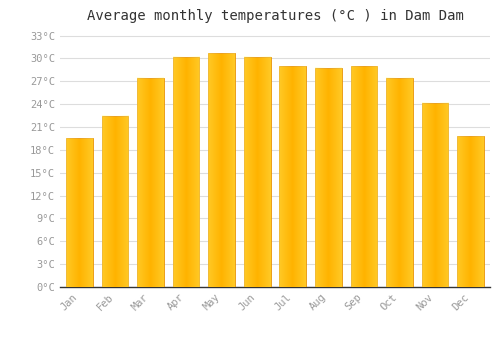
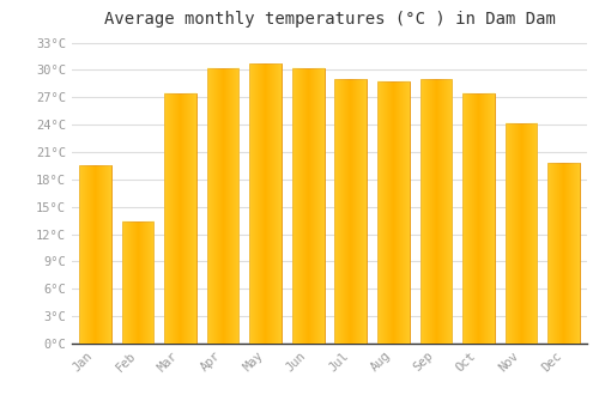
Feb: 22.5°C -> 13.4°C
